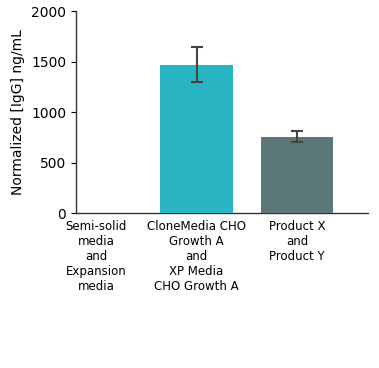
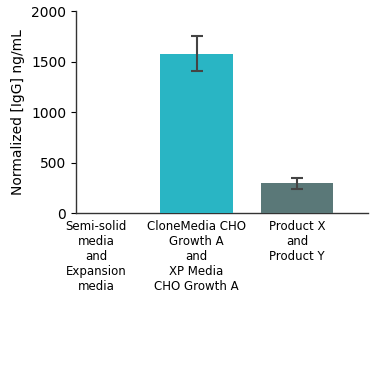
CloneMedia CHO Growth A and XP Media CHO Growth A: 1470 -> 1580
Product X and Product Y: 760 -> 300
